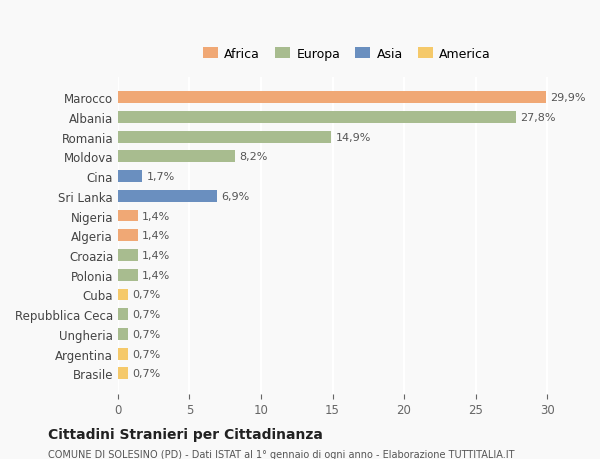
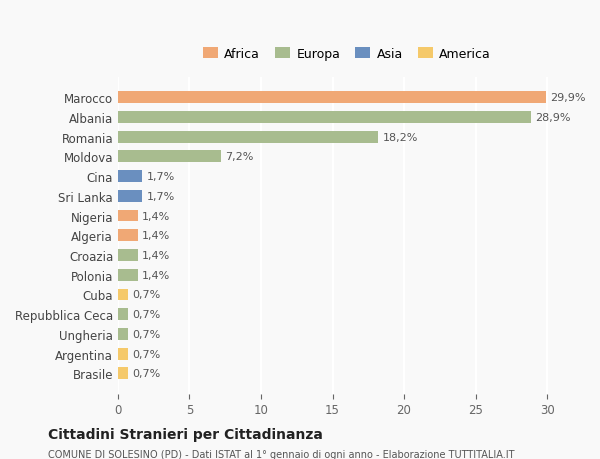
Albania: 27,8% -> 28,9%
Romania: 14,9% -> 18,2%
Moldova: 8,2% -> 7,2%
Sri Lanka: 6,9% -> 1,7%
